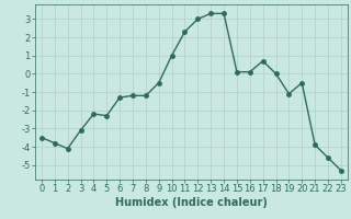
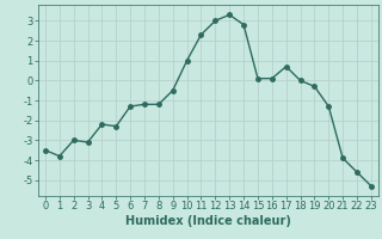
2: -4.1 -> -3.0
14: 3.3 -> 2.8
19: -1.1 -> -0.3
20: -0.5 -> -1.3
